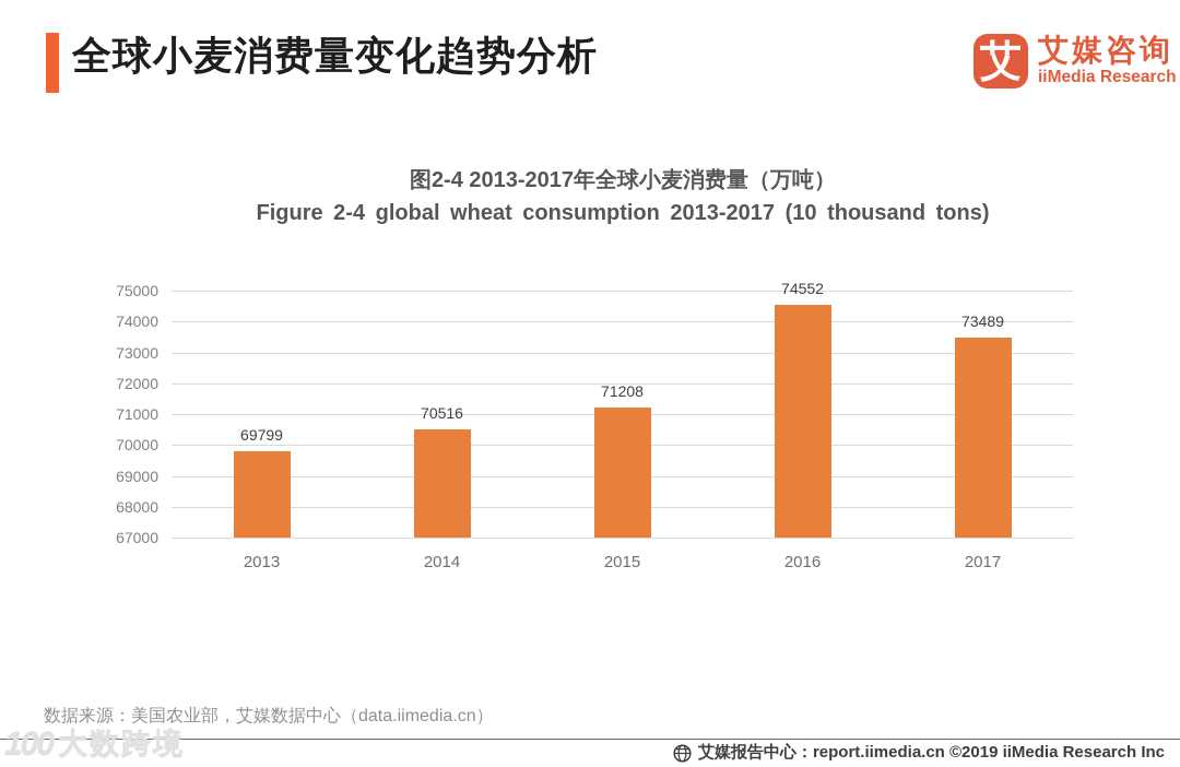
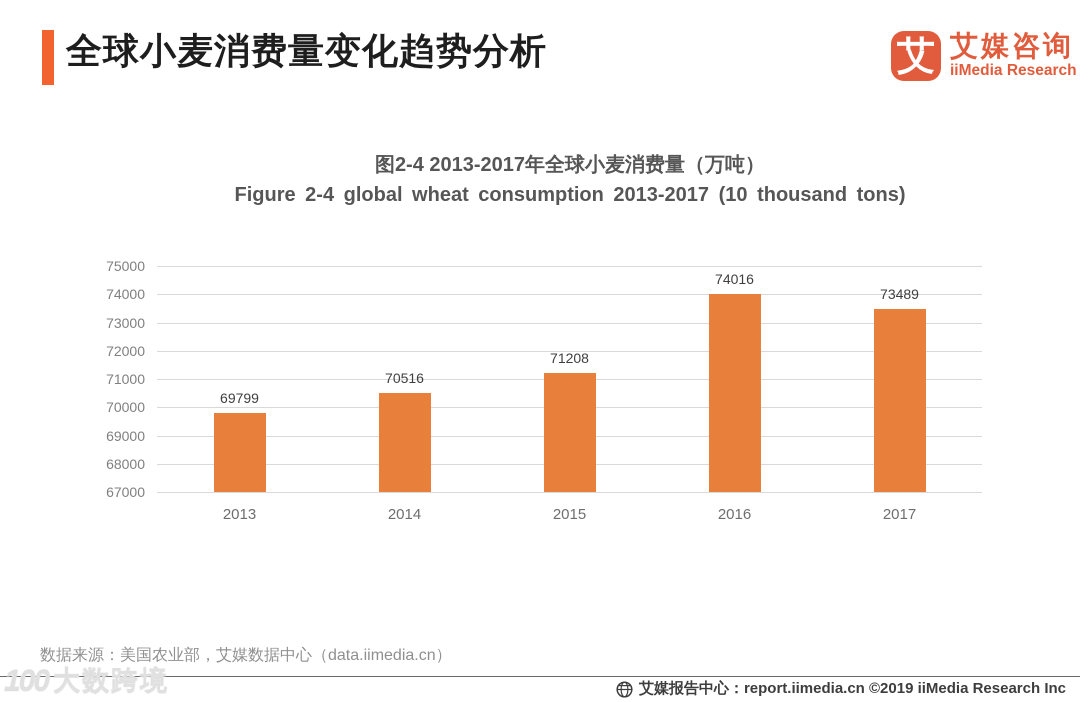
2016: 74552 -> 74016
